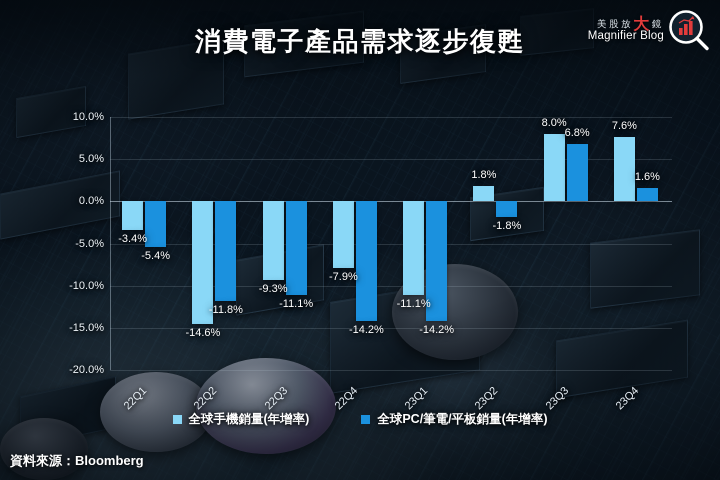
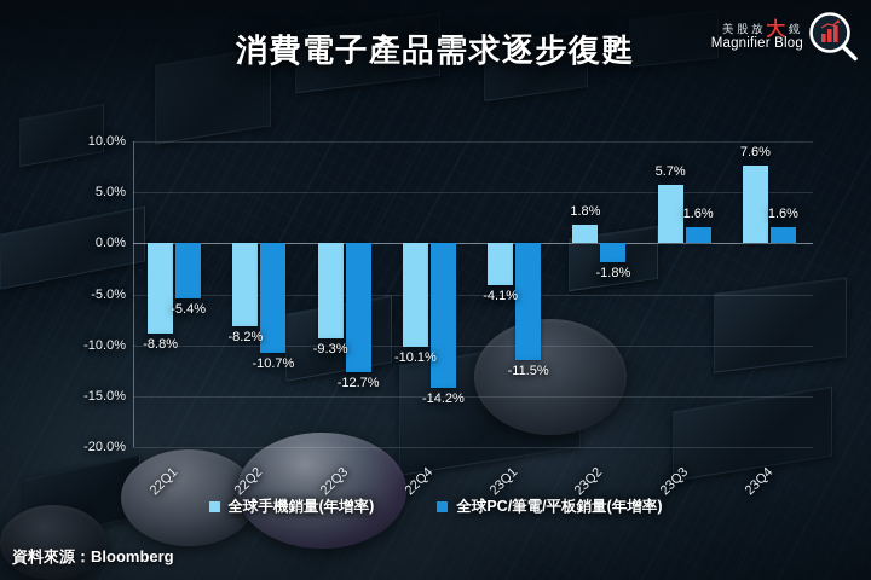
全球手機銷量(年增率)/22Q1: -3.4% -> -8.8%
全球手機銷量(年增率)/22Q2: -14.6% -> -8.2%
全球PC/筆電/平板銷量(年增率)/22Q2: -11.8% -> -10.7%
全球PC/筆電/平板銷量(年增率)/22Q3: -11.1% -> -12.7%
全球手機銷量(年增率)/22Q4: -7.9% -> -10.1%
全球手機銷量(年增率)/23Q1: -11.1% -> -4.1%
全球PC/筆電/平板銷量(年增率)/23Q1: -14.2% -> -11.5%
全球手機銷量(年增率)/23Q3: 8.0% -> 5.7%
全球PC/筆電/平板銷量(年增率)/23Q3: 6.8% -> 1.6%
